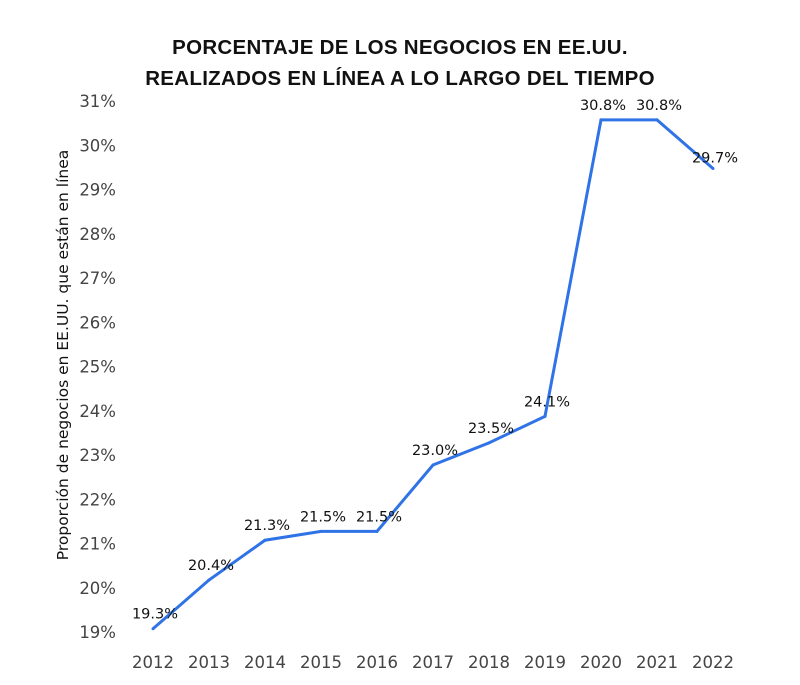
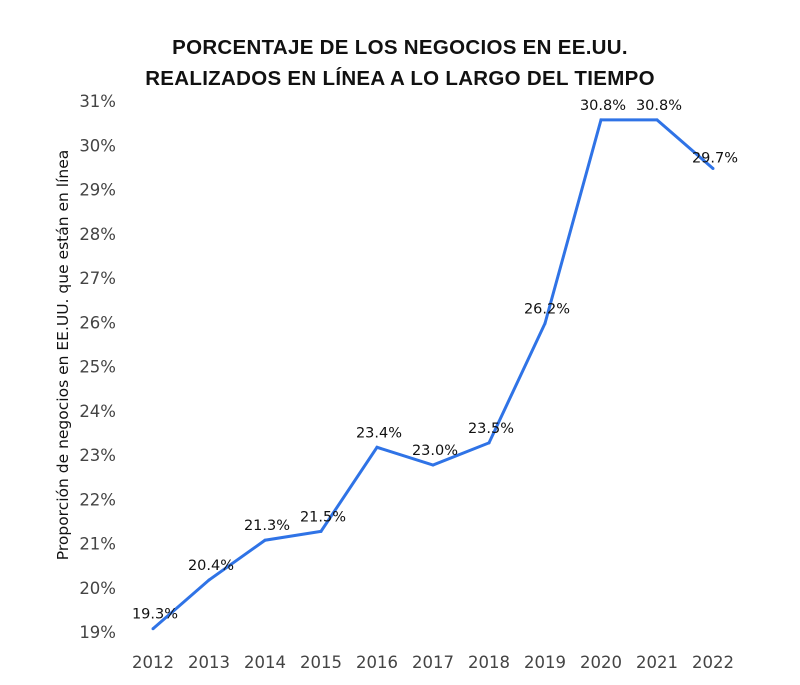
2016: 21.5% -> 23.4%
2019: 24.1% -> 26.2%
